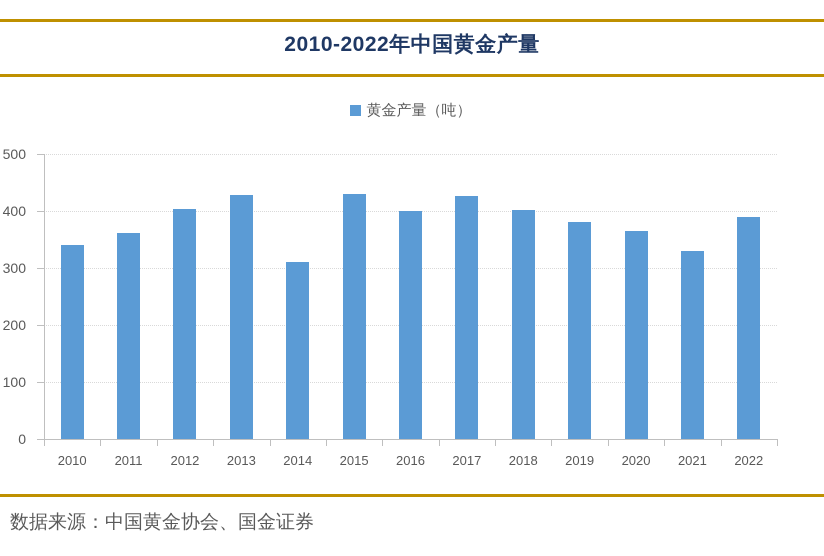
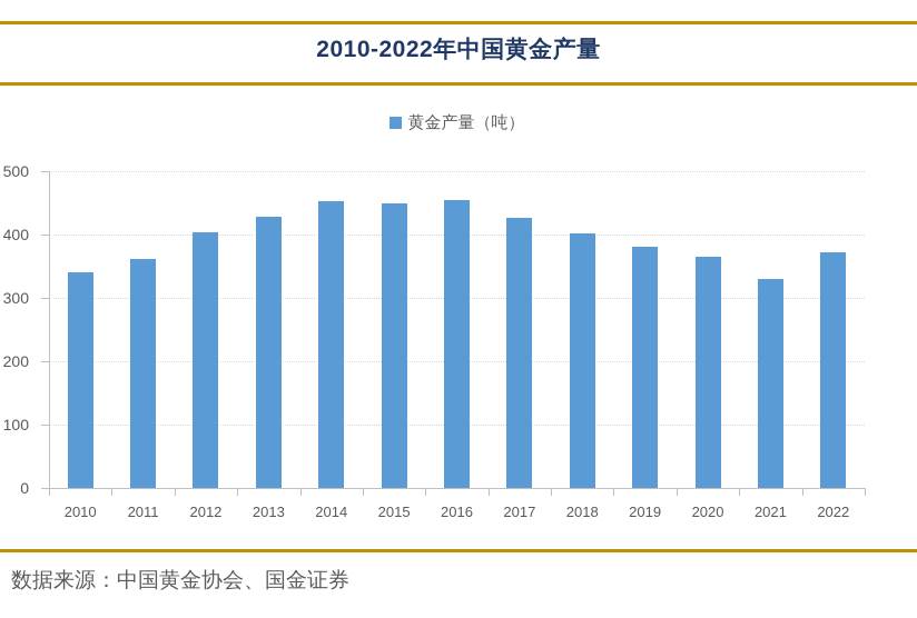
2014: 310 -> 450
2015: 430 -> 450
2016: 400 -> 450
2022: 390 -> 370
